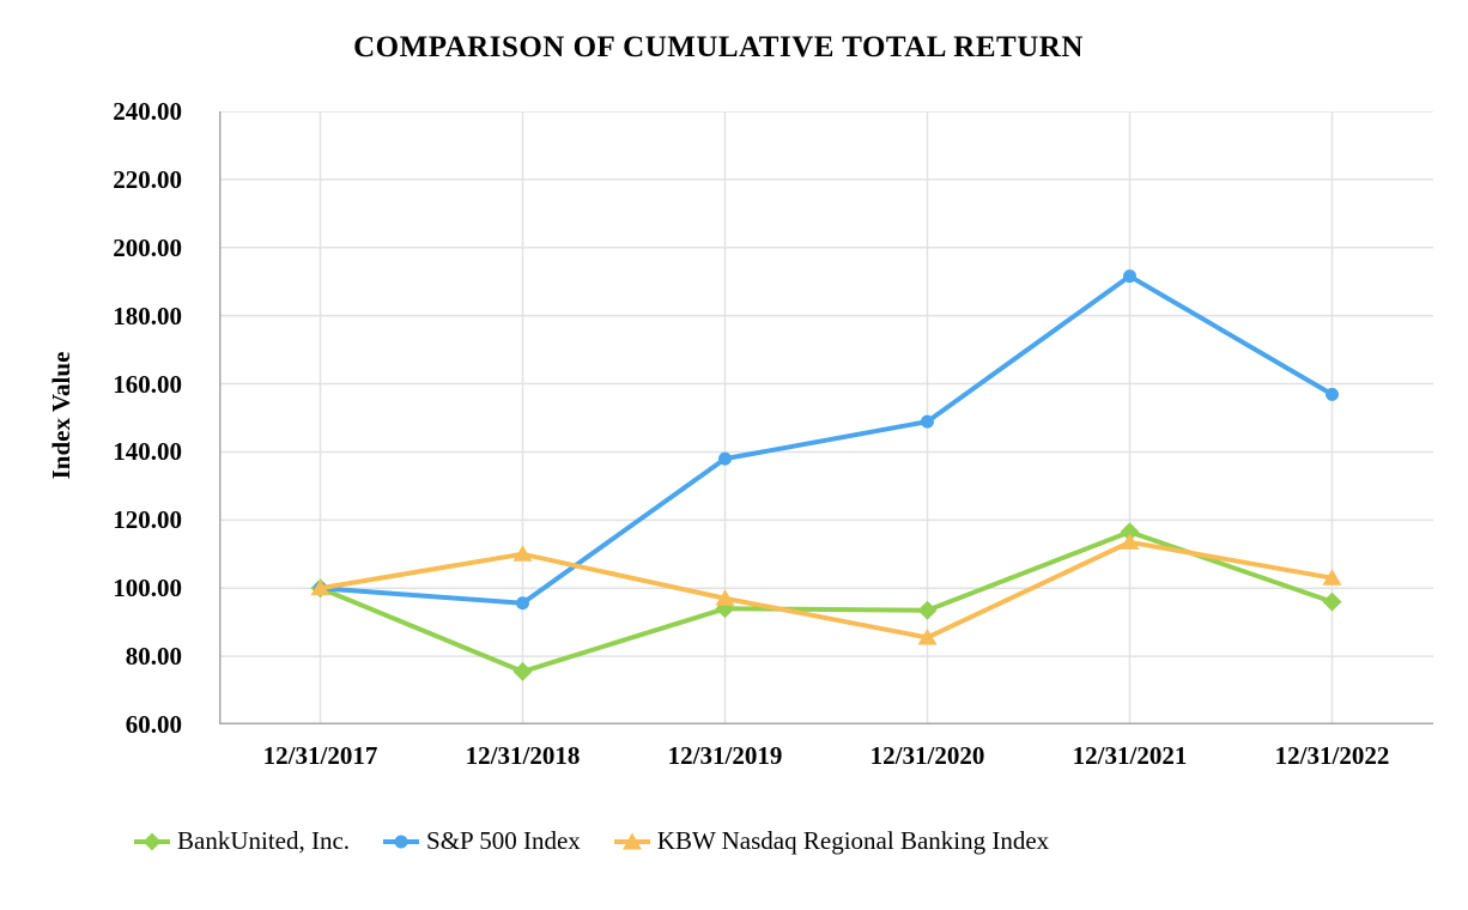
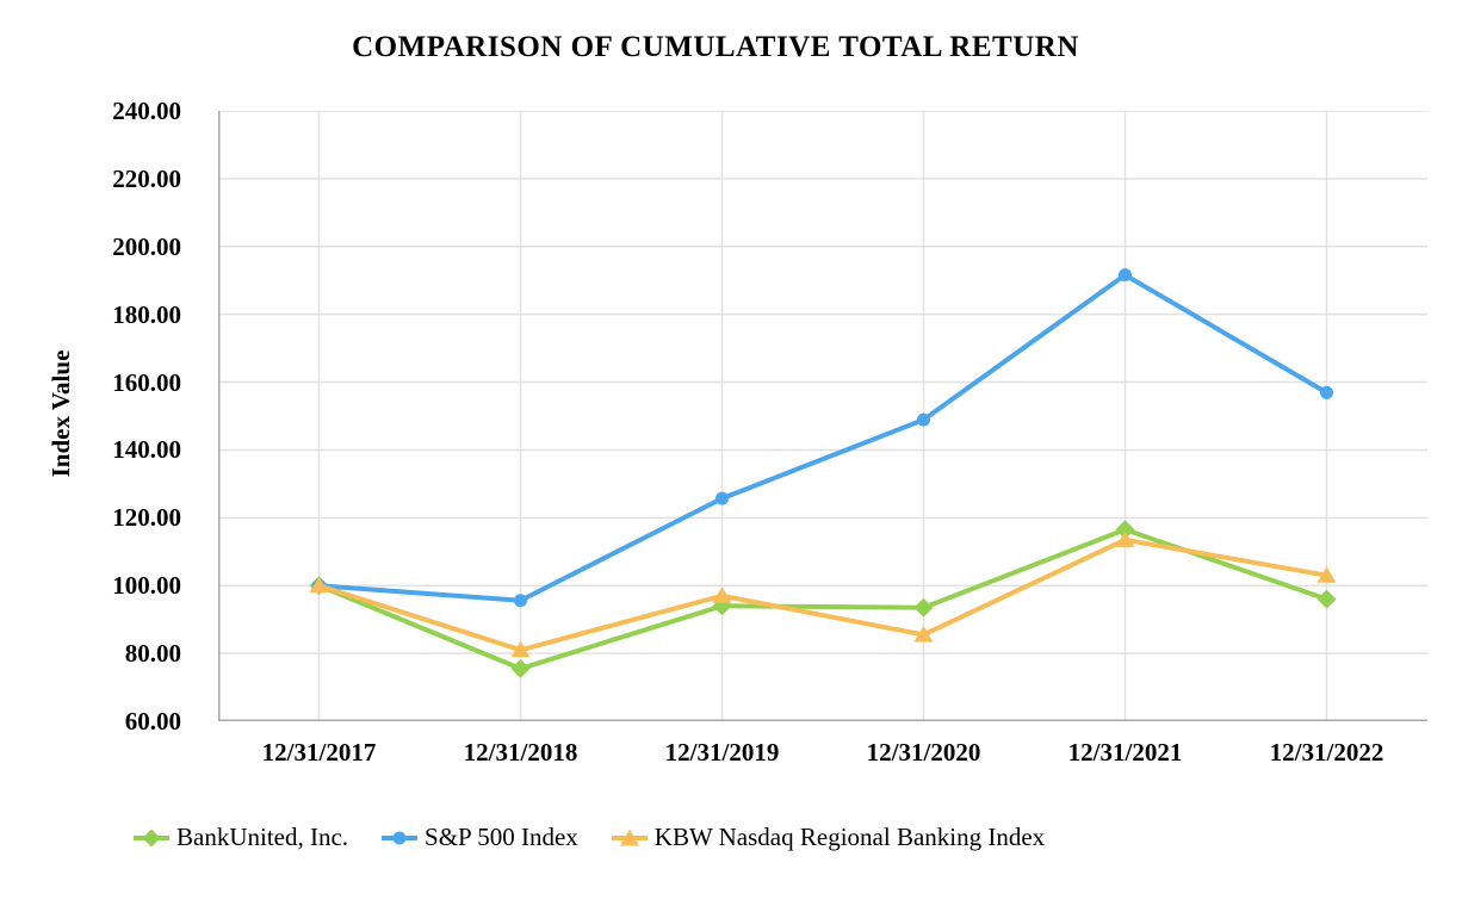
KBW Nasdaq Regional Banking Index/12/31/2018: 110 -> 81
S&P 500 Index/12/31/2019: 138 -> 126
